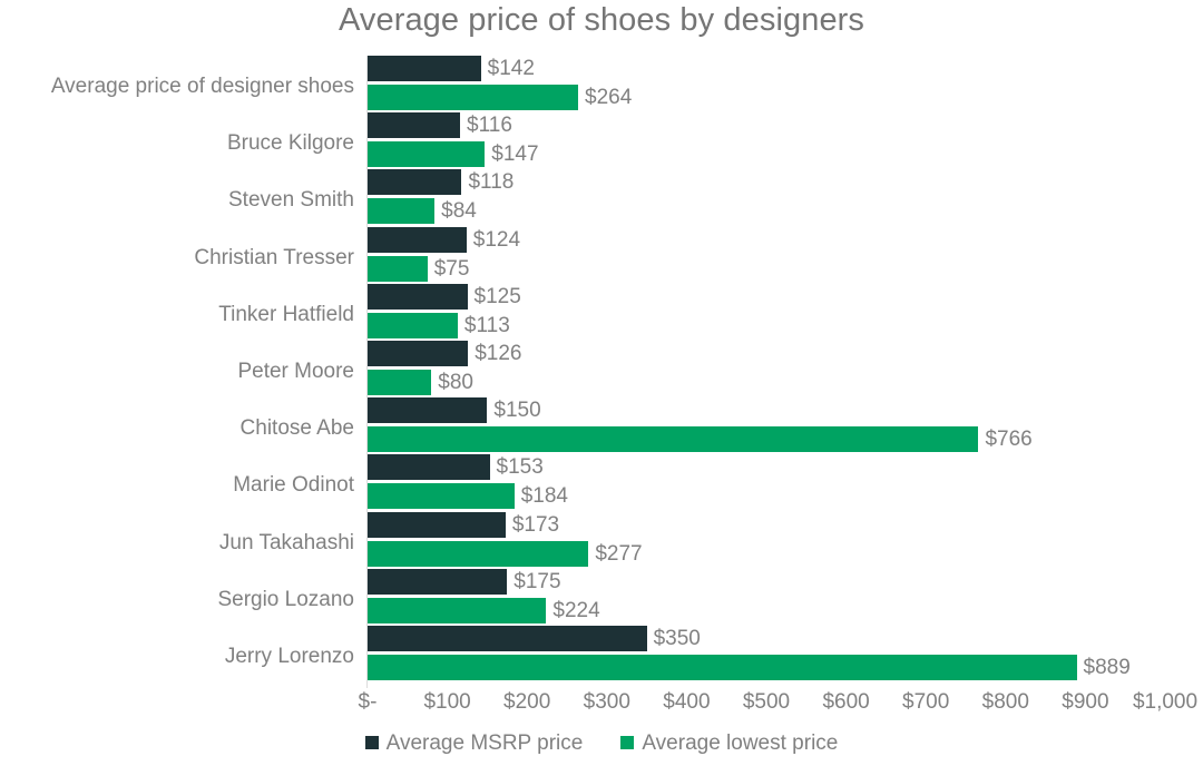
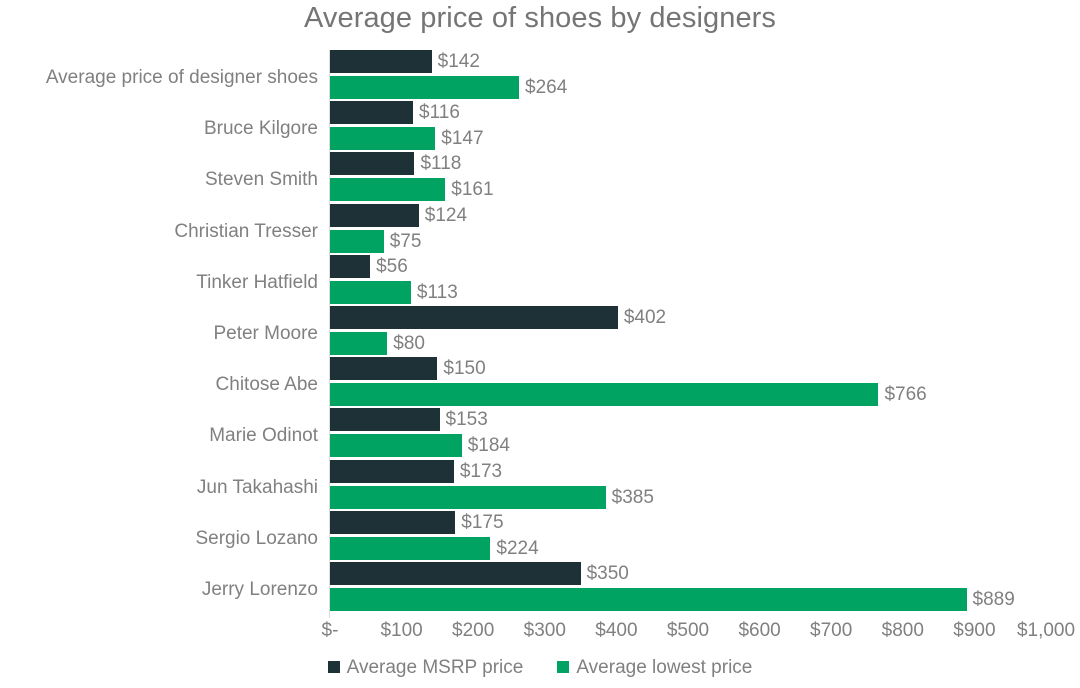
Average lowest price/Steven Smith: $84 -> $161
Average MSRP price/Tinker Hatfield: $125 -> $56
Average MSRP price/Peter Moore: $126 -> $402
Average lowest price/Jun Takahashi: $277 -> $385
